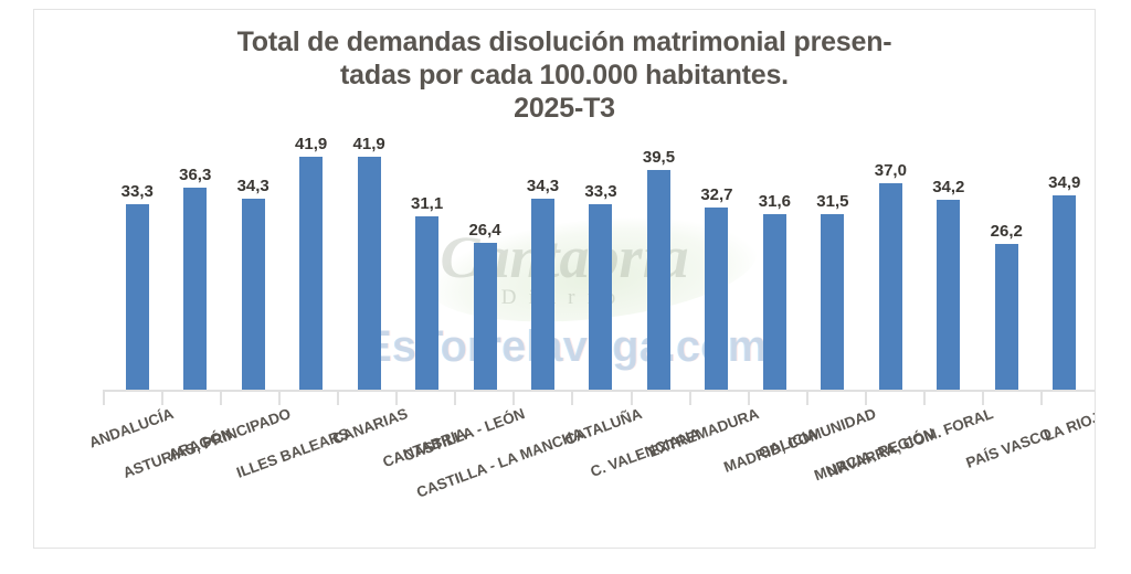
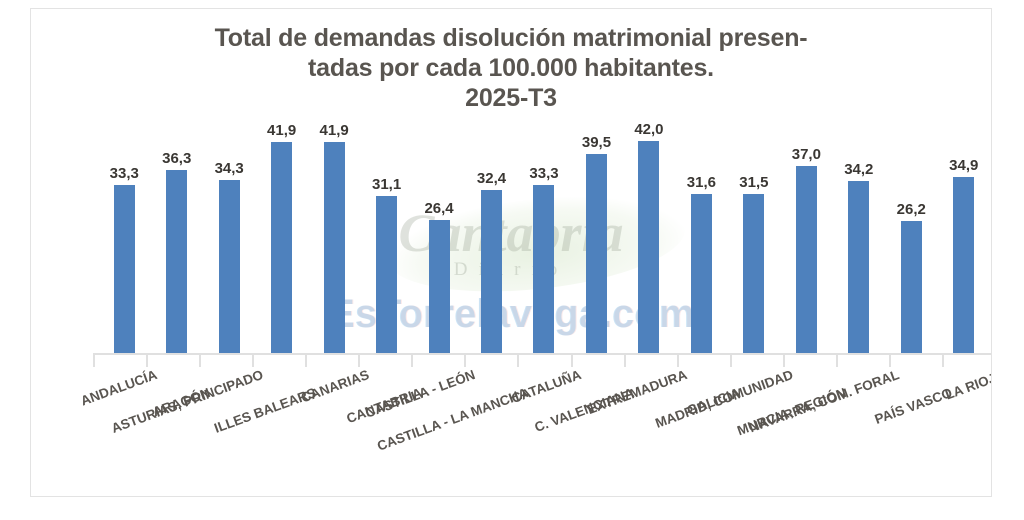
CASTILLA - LA MANCHA: 34,3 -> 32,4
EXTREMADURA: 32,7 -> 42,0
